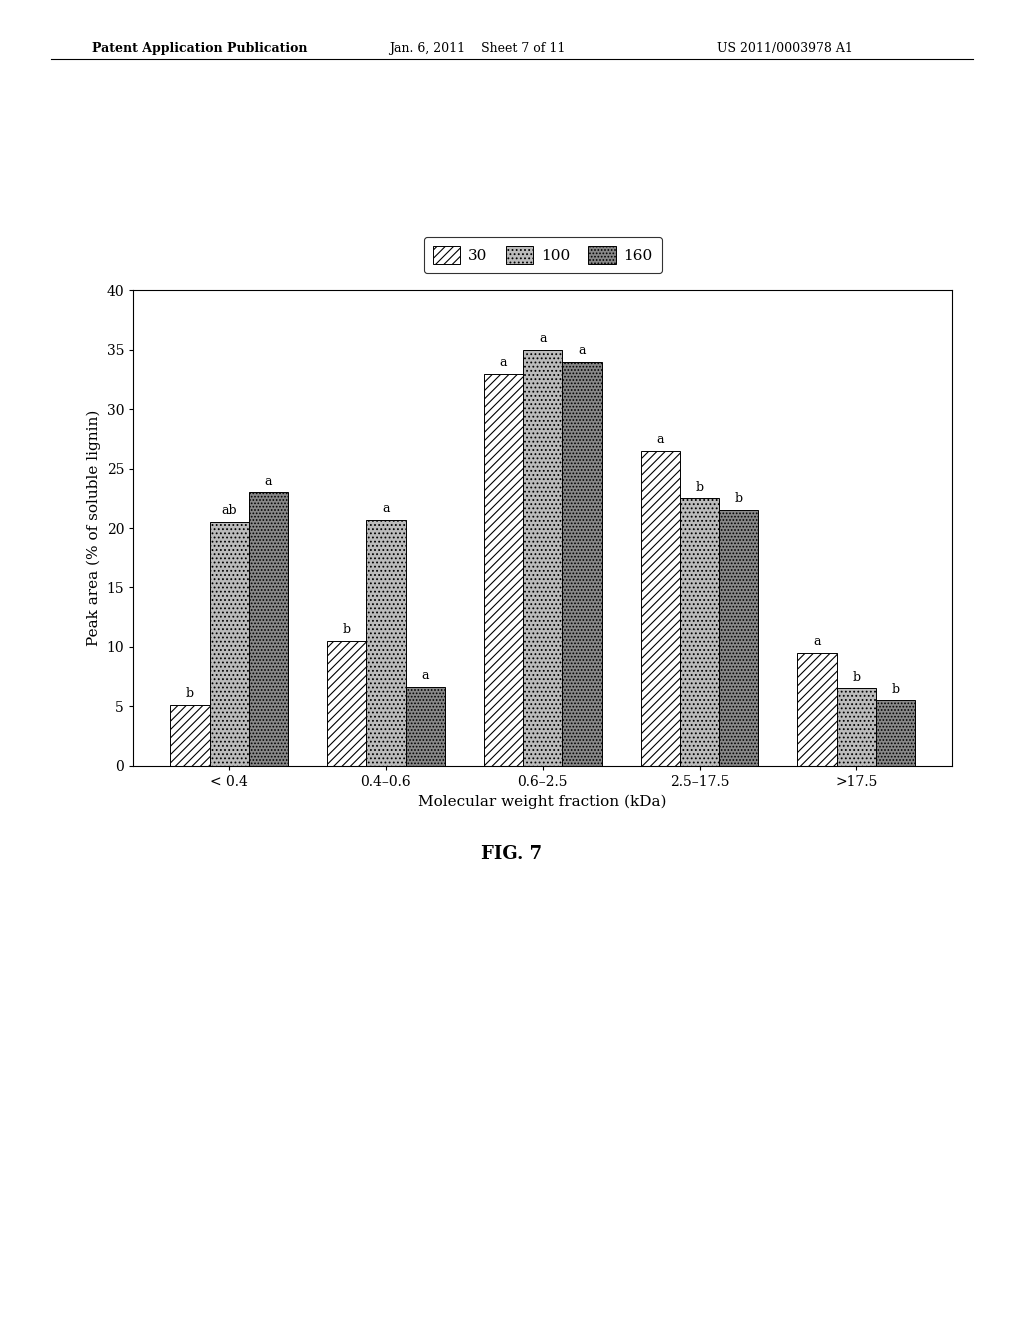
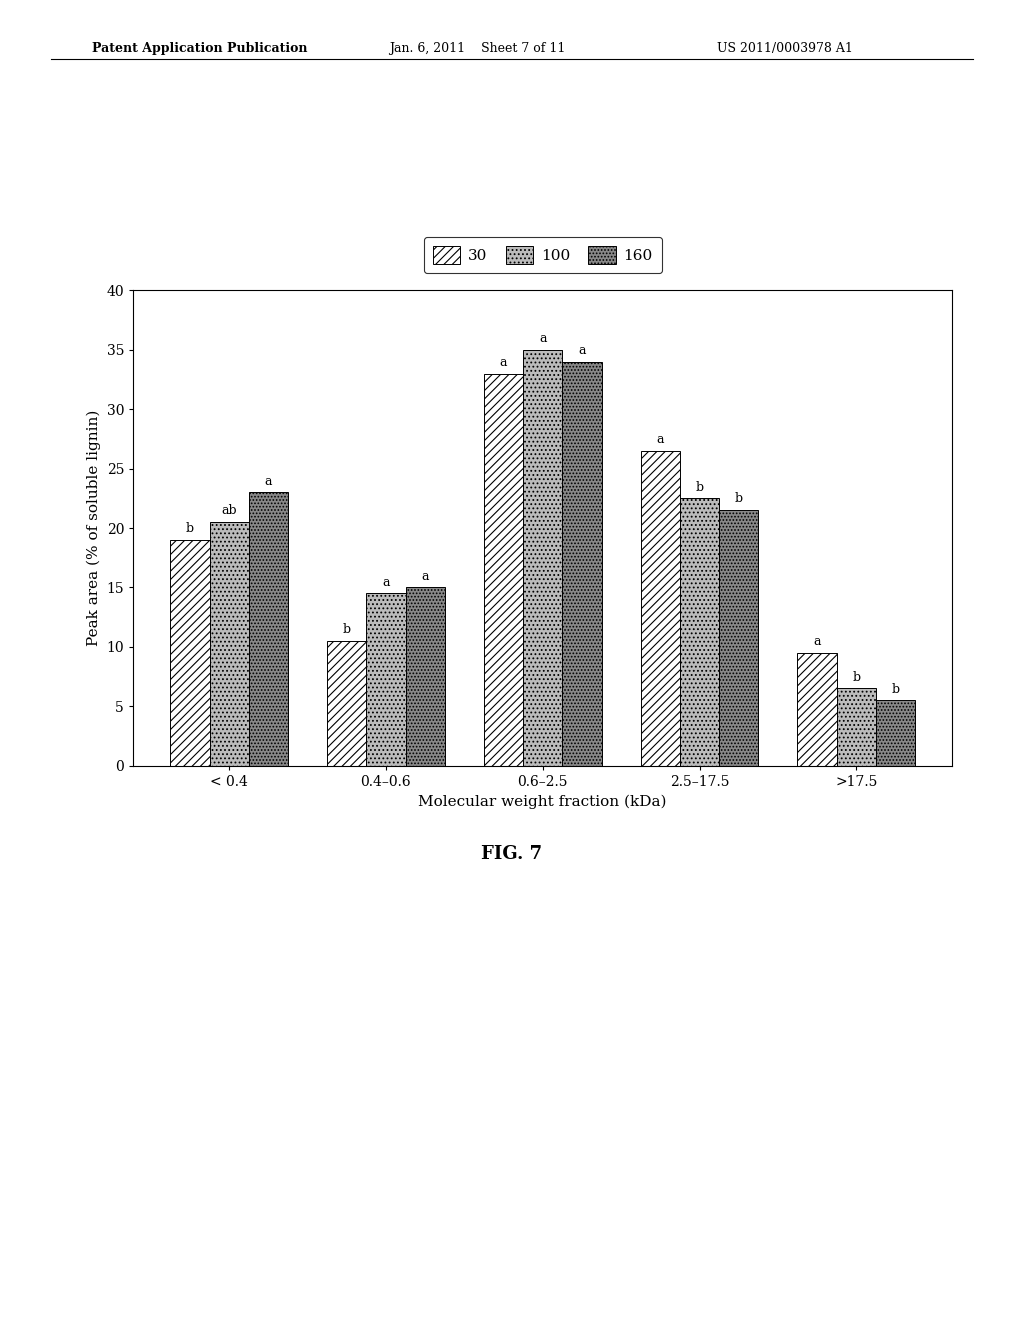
30/< 0.4: 5.1 -> 19.0
100/0.4–0.6: 20.7 -> 14.5
160/0.4–0.6: 6.6 -> 15.0
